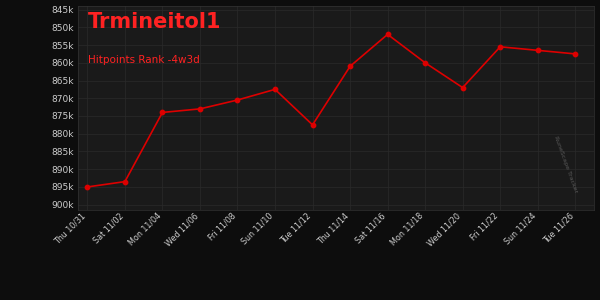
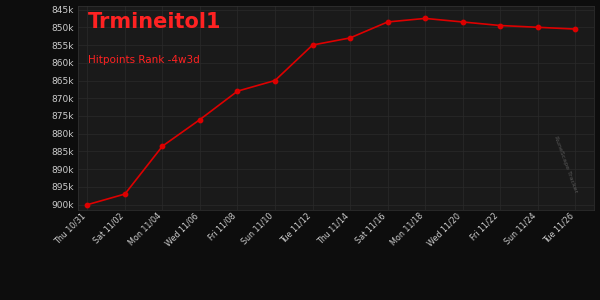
Thu 10/31: 895.0k -> 900.0k
Sat 11/02: 893.5k -> 897.0k
Mon 11/04: 874.0k -> 883.5k
Wed 11/06: 873.0k -> 876.0k
Fri 11/08: 870.5k -> 868.0k
Sun 11/10: 867.5k -> 865.0k
Tue 11/12: 877.5k -> 855.0k
Thu 11/14: 861.0k -> 853.0k
Sat 11/16: 852.0k -> 848.5k
Mon 11/18: 860.0k -> 847.5k
Wed 11/20: 867.0k -> 848.5k
Fri 11/22: 855.5k -> 849.5k
Sun 11/24: 856.5k -> 850.0k
Tue 11/26: 857.5k -> 850.5k
